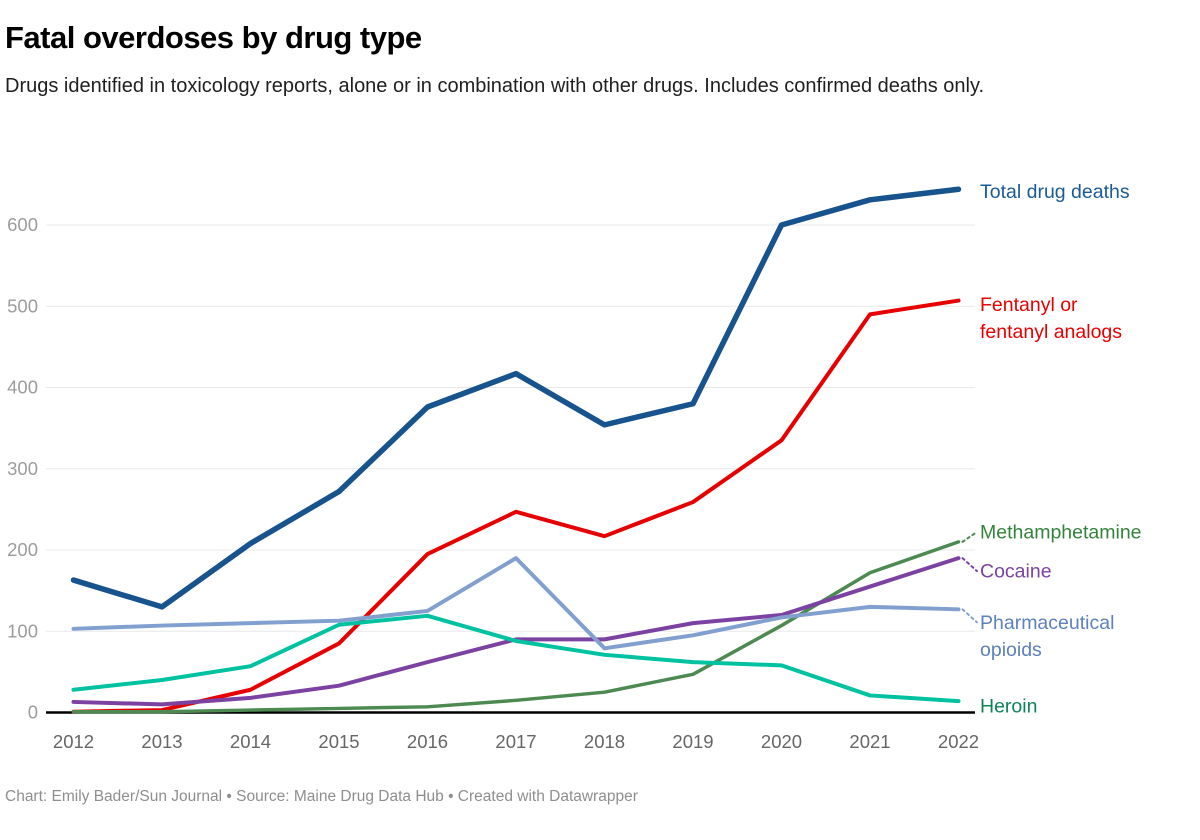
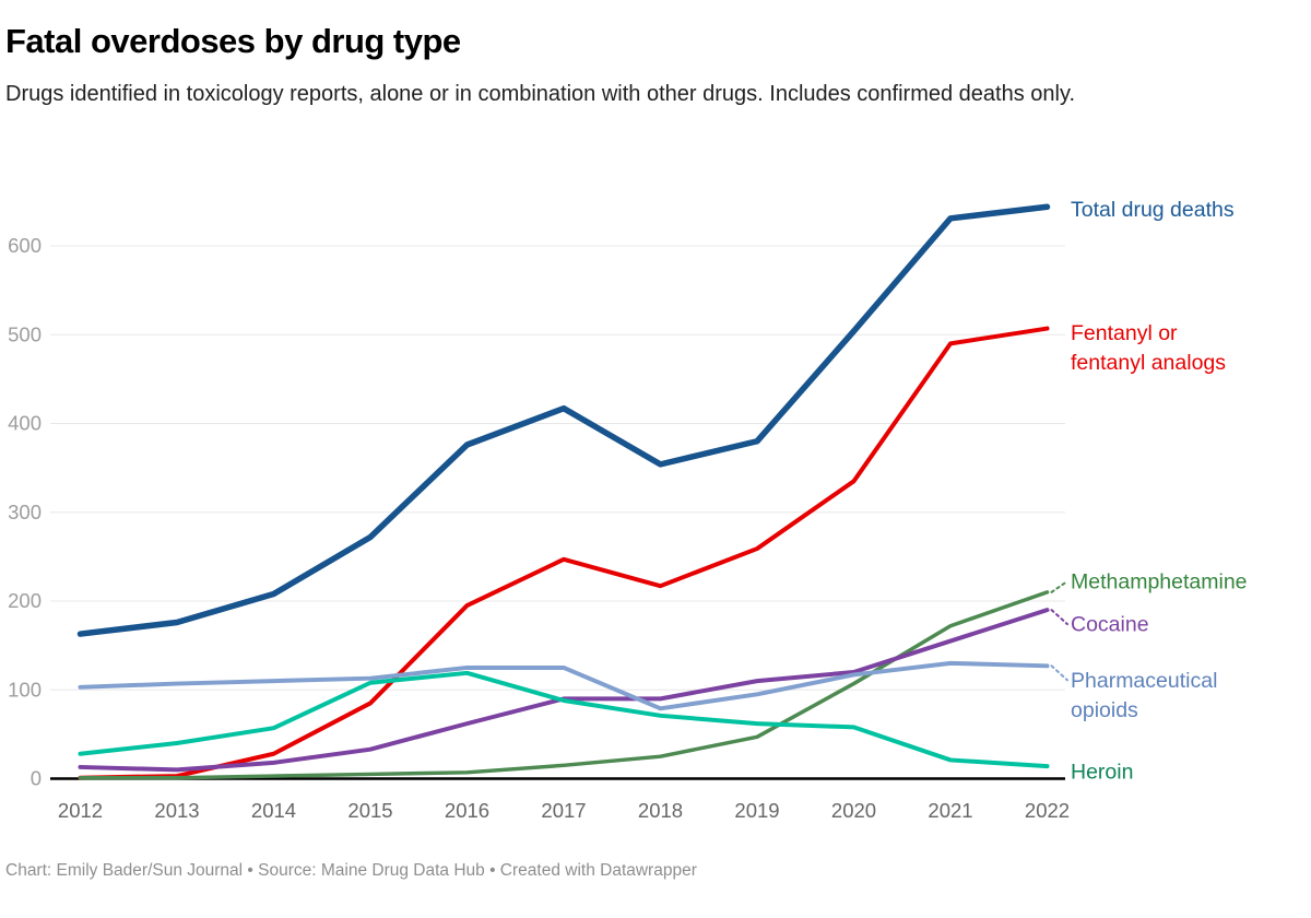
Total drug deaths/2013: 130 -> 180
Pharmaceutical opioids/2017: 190 -> 120
Total drug deaths/2020: 600 -> 500
